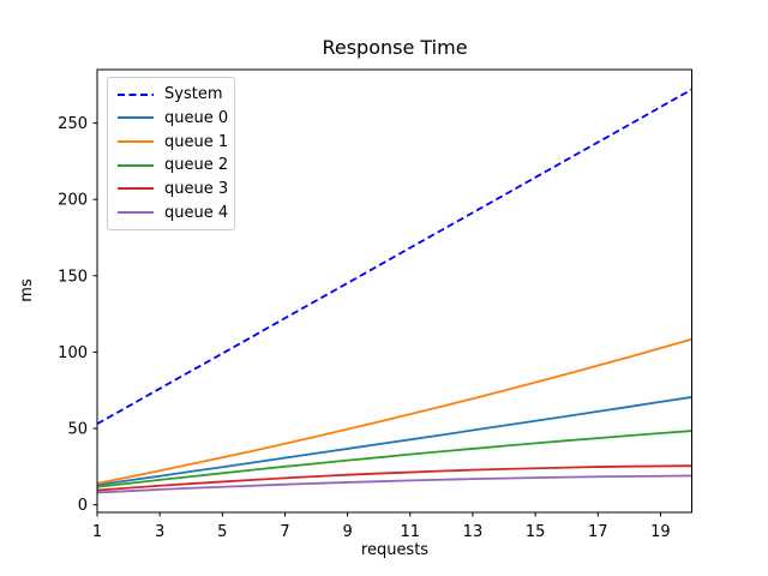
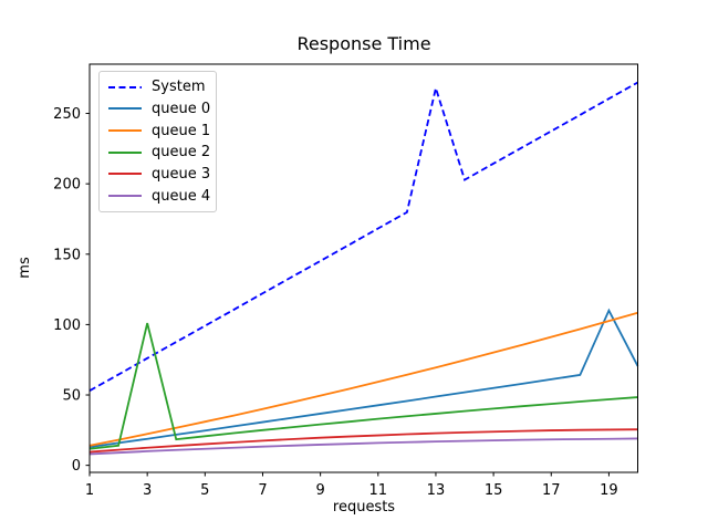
queue 2/3: 16 -> 101
System/13: 191 -> 268
queue 0/19: 67 -> 110
